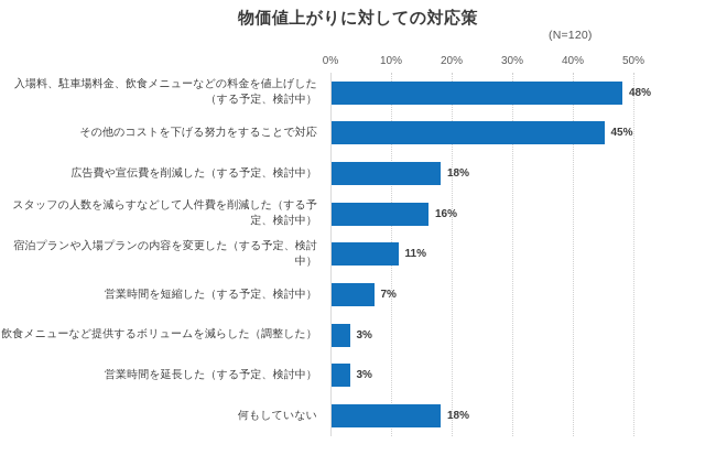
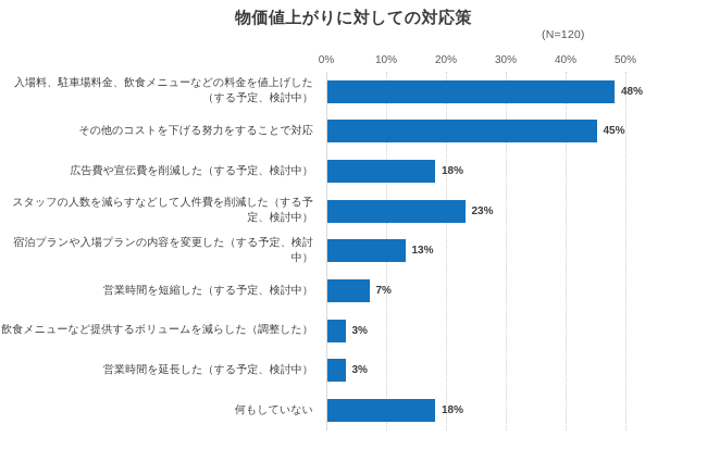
スタッフの人数を減らすなどして人件費を削減した（する予定、検討中）: 16% -> 23%
宿泊プランや入場プランの内容を変更した（する予定、検討中）: 11% -> 13%
